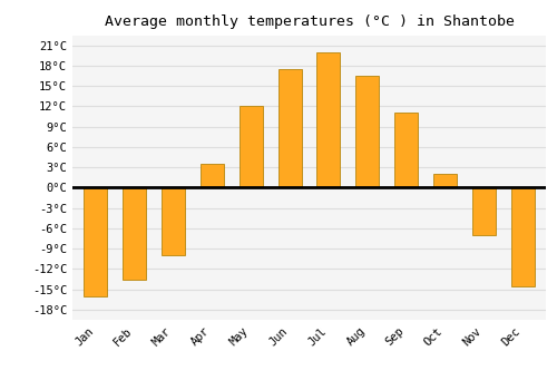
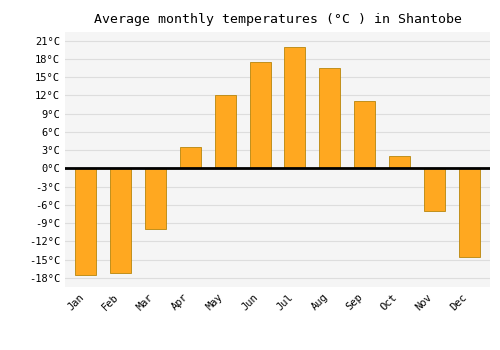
Jan: -16.0°C -> -17.5°C
Feb: -13.6°C -> -17.2°C
